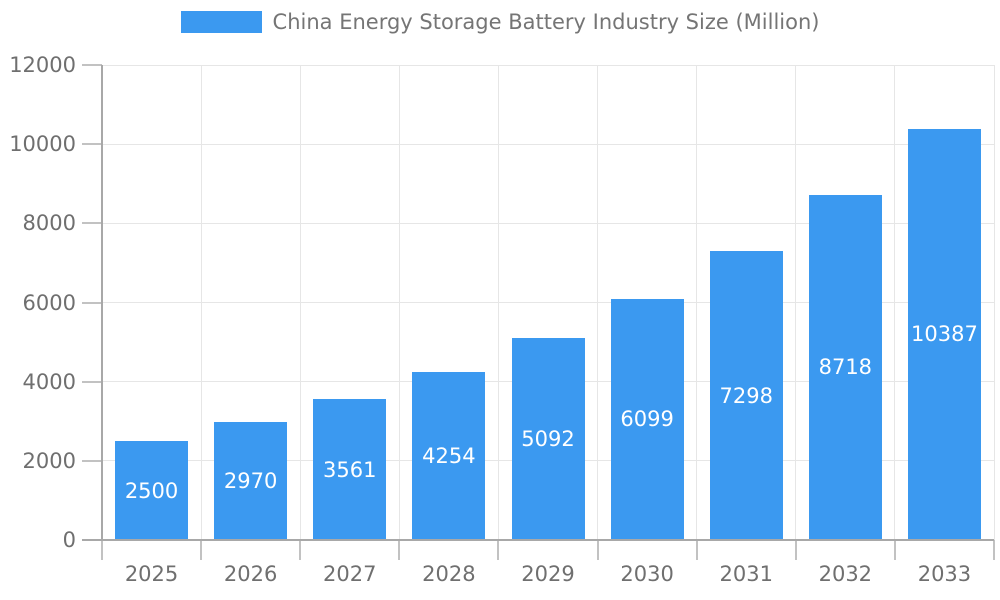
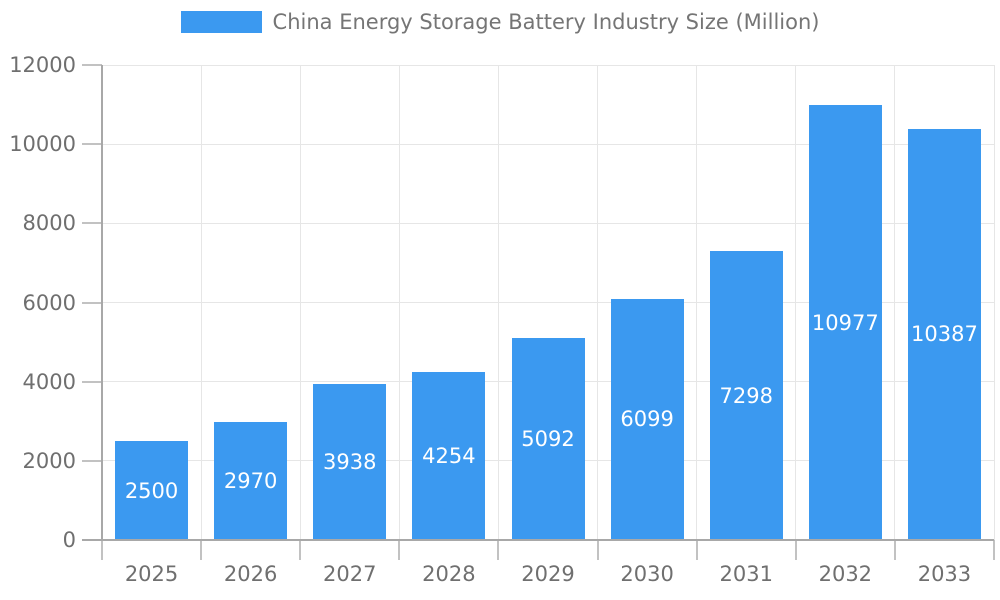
2027: 3561 -> 3938
2032: 8718 -> 10977
